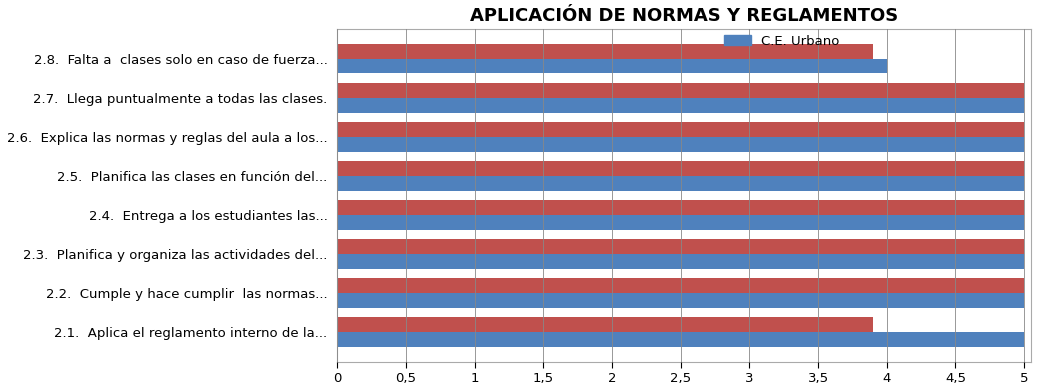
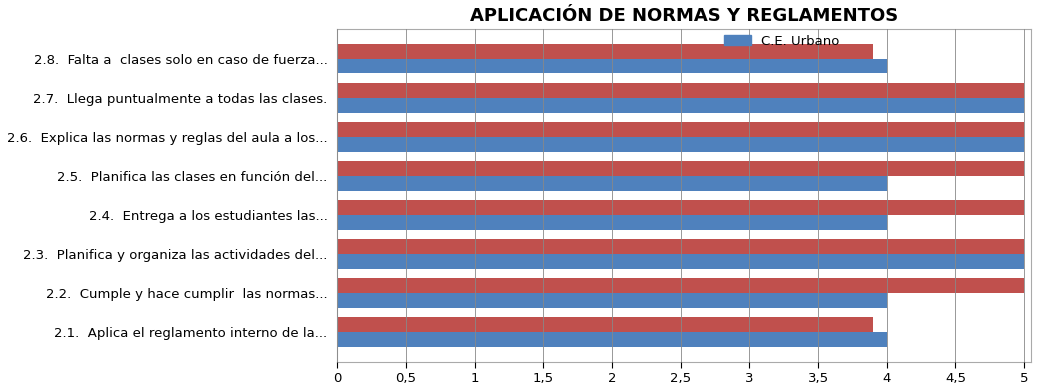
C.E. Urbano/2.5. Planifica las clases en función del...: 5 -> 4
C.E. Urbano/2.4. Entrega a los estudiantes las...: 5 -> 4
C.E. Urbano/2.2. Cumple y hace cumplir las normas...: 5 -> 4
C.E. Urbano/2.1. Aplica el reglamento interno de la...: 5 -> 4
